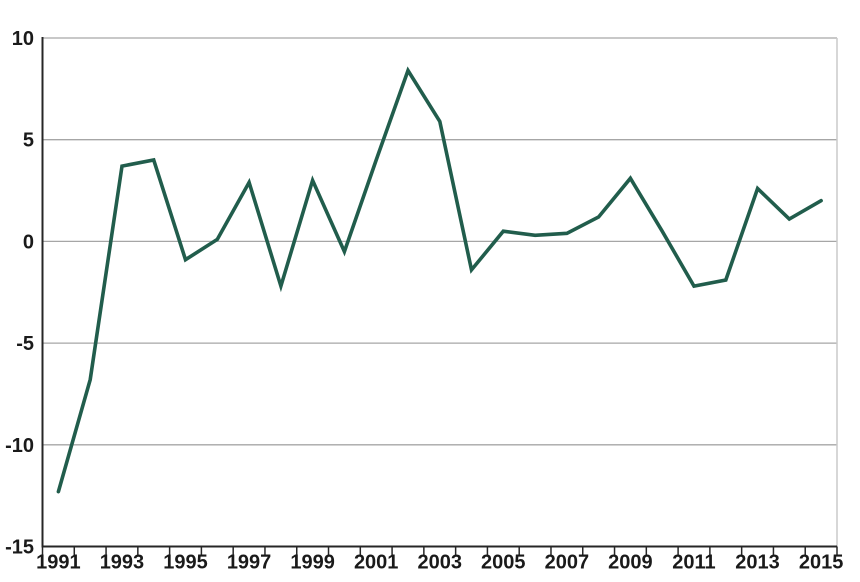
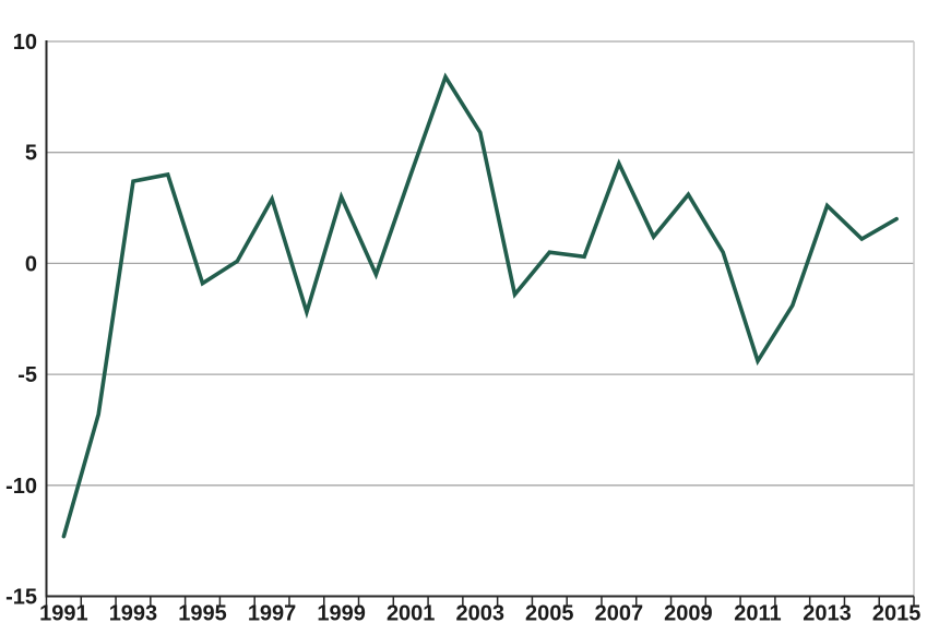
2007: 0.4 -> 4.5
2011: -2.2 -> -4.4
